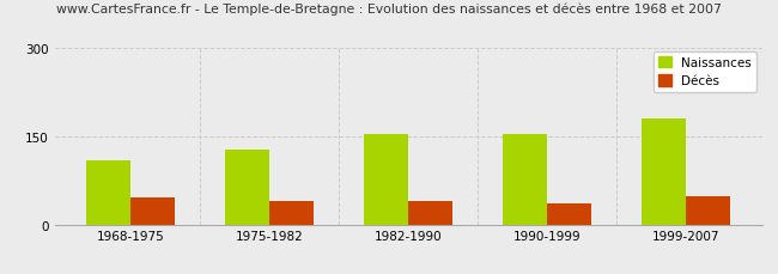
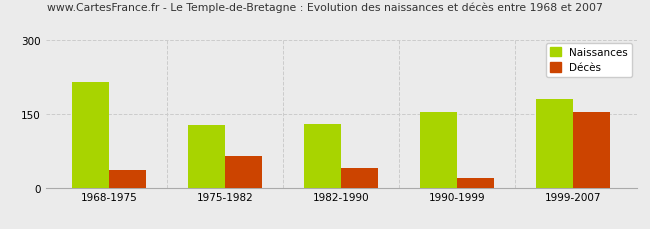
Naissances/1968-1975: 110 -> 215
Décès/1968-1975: 47 -> 35
Décès/1975-1982: 40 -> 65
Naissances/1982-1990: 155 -> 130
Décès/1990-1999: 35 -> 20
Décès/1999-2007: 48 -> 155
